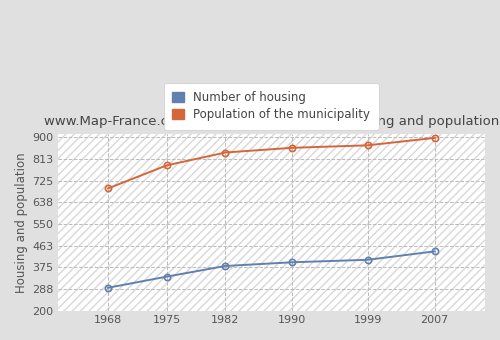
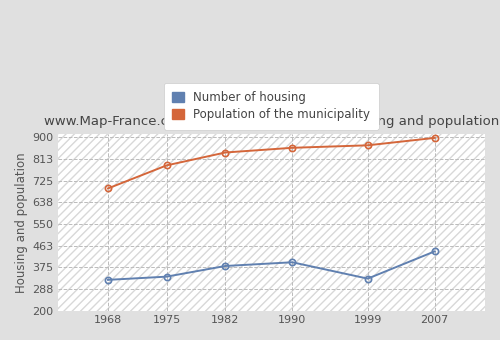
Number of housing/1968: 293 -> 325
Number of housing/1999: 406 -> 330
